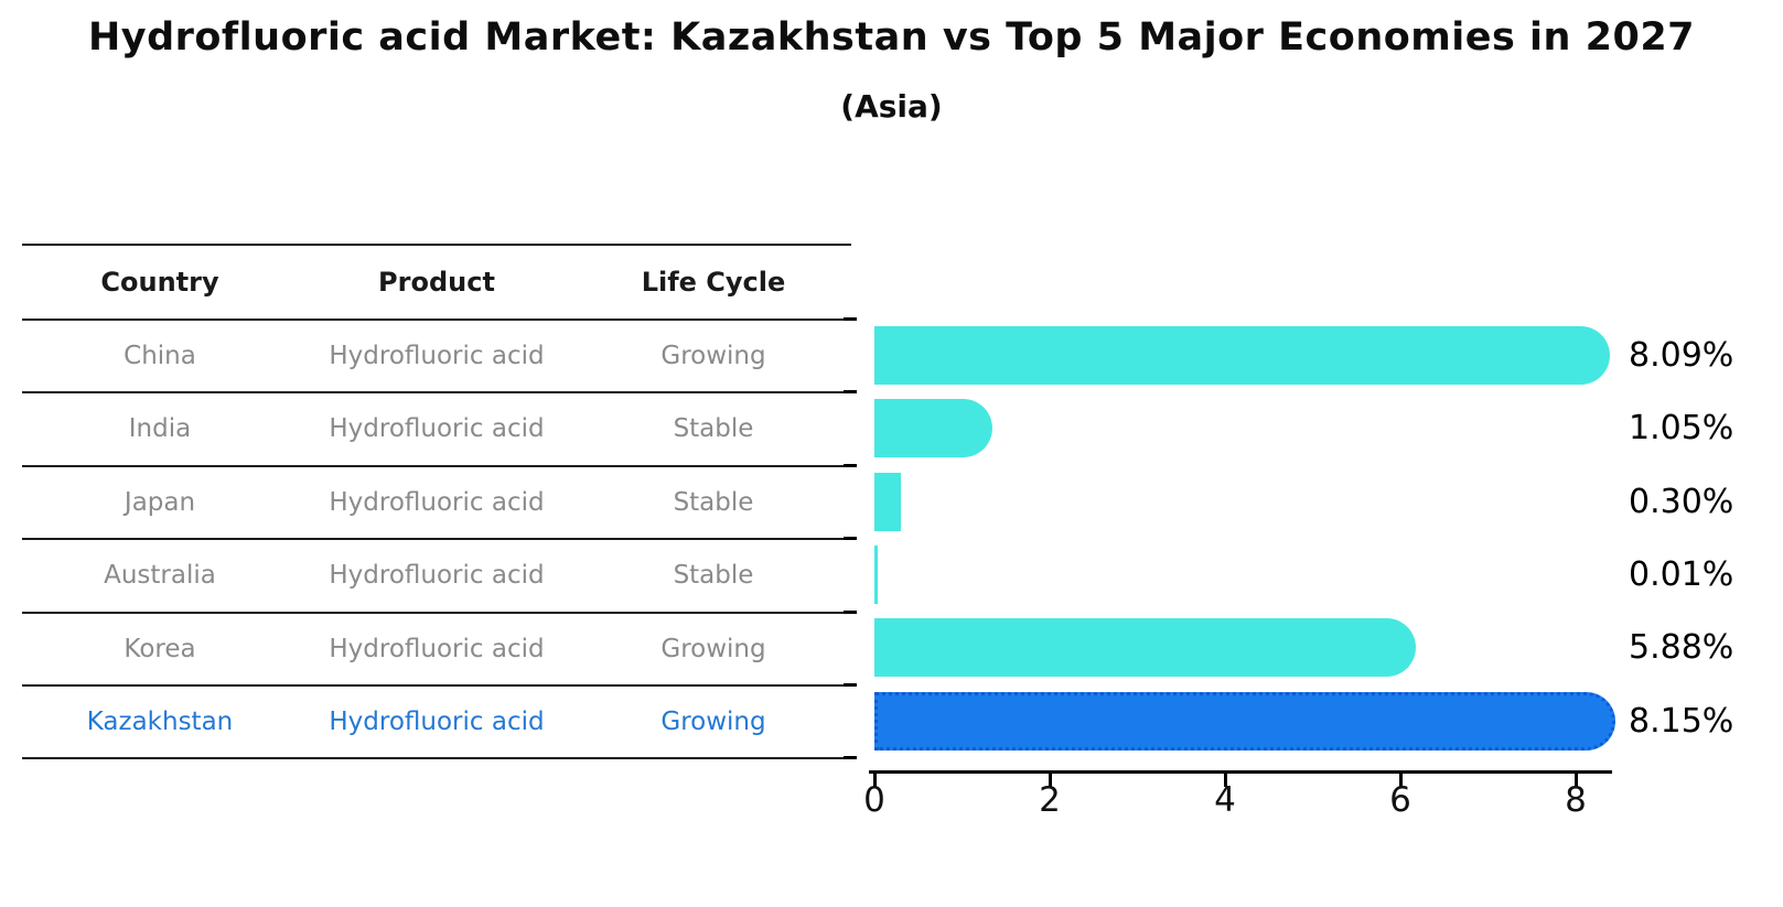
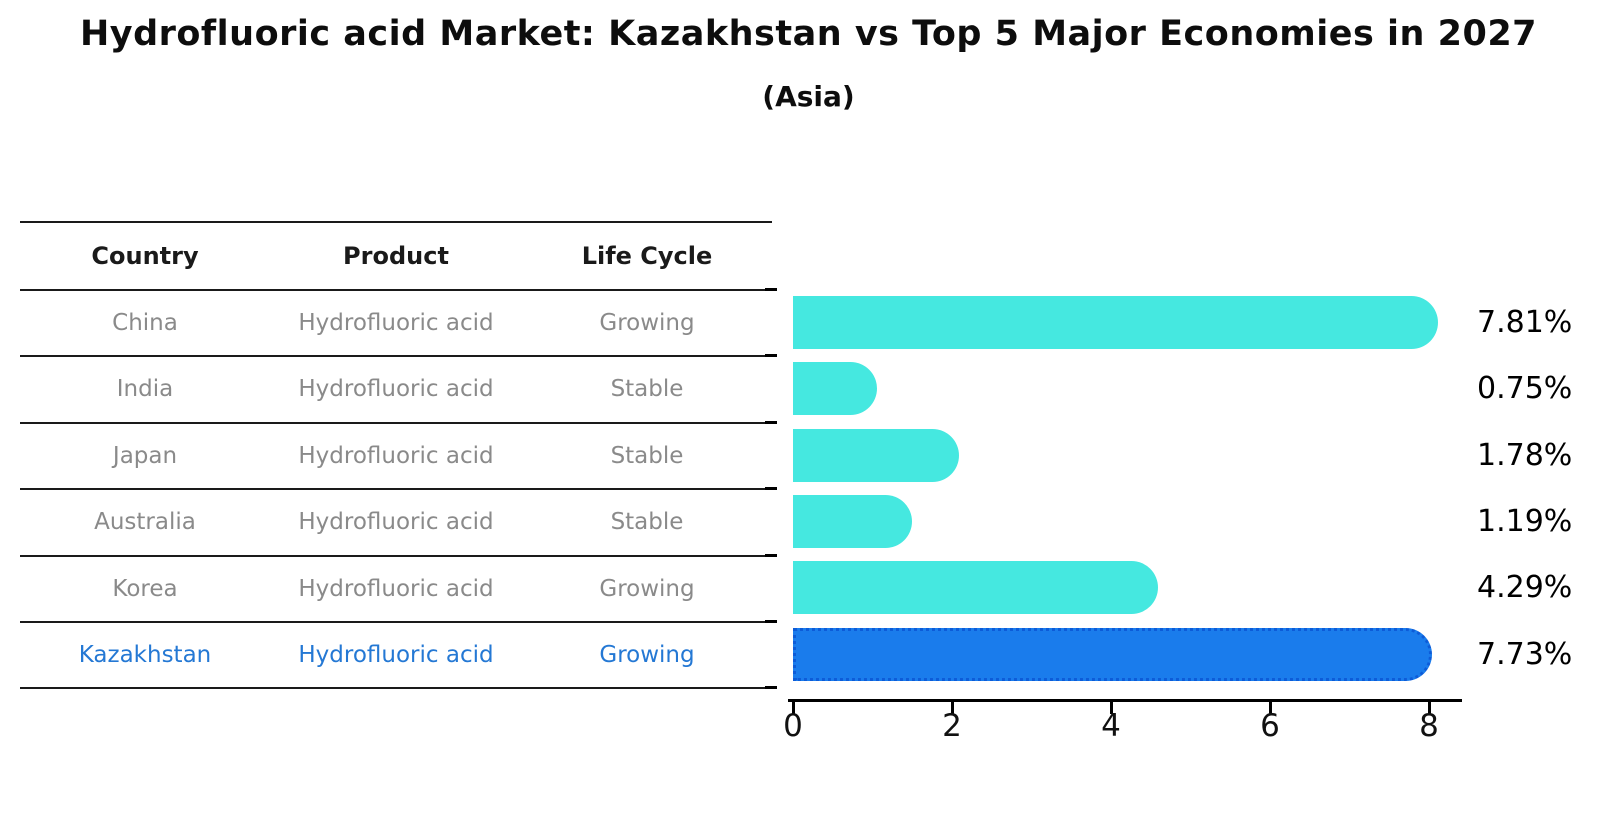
China: 8.09% -> 7.81%
India: 1.05% -> 0.75%
Japan: 0.30% -> 1.78%
Australia: 0.01% -> 1.19%
Korea: 5.88% -> 4.29%
Kazakhstan: 8.15% -> 7.73%
